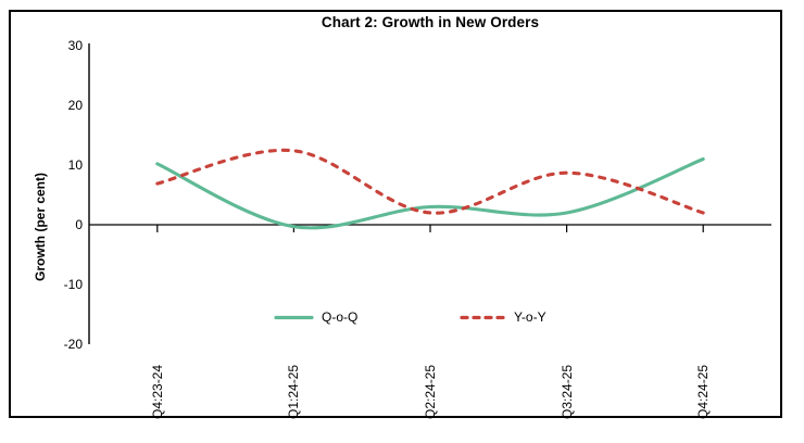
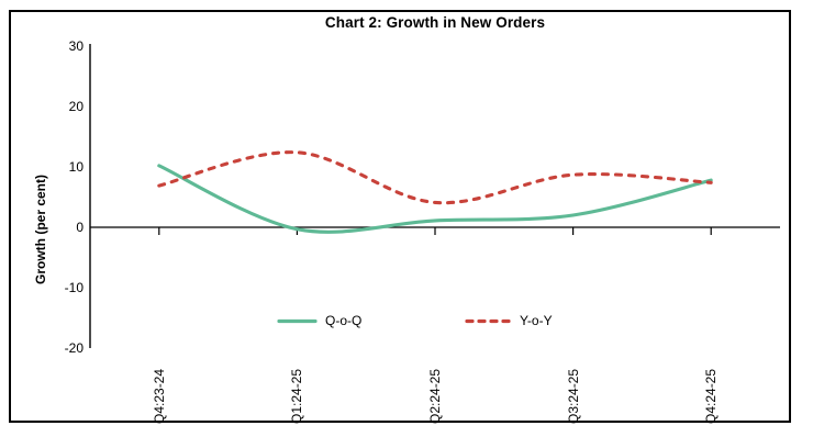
Q-o-Q/Q2:24-25: 3 -> 1
Y-o-Y/Q2:24-25: 2 -> 4
Q-o-Q/Q4:24-25: 11 -> 8
Y-o-Y/Q4:24-25: 2 -> 7
